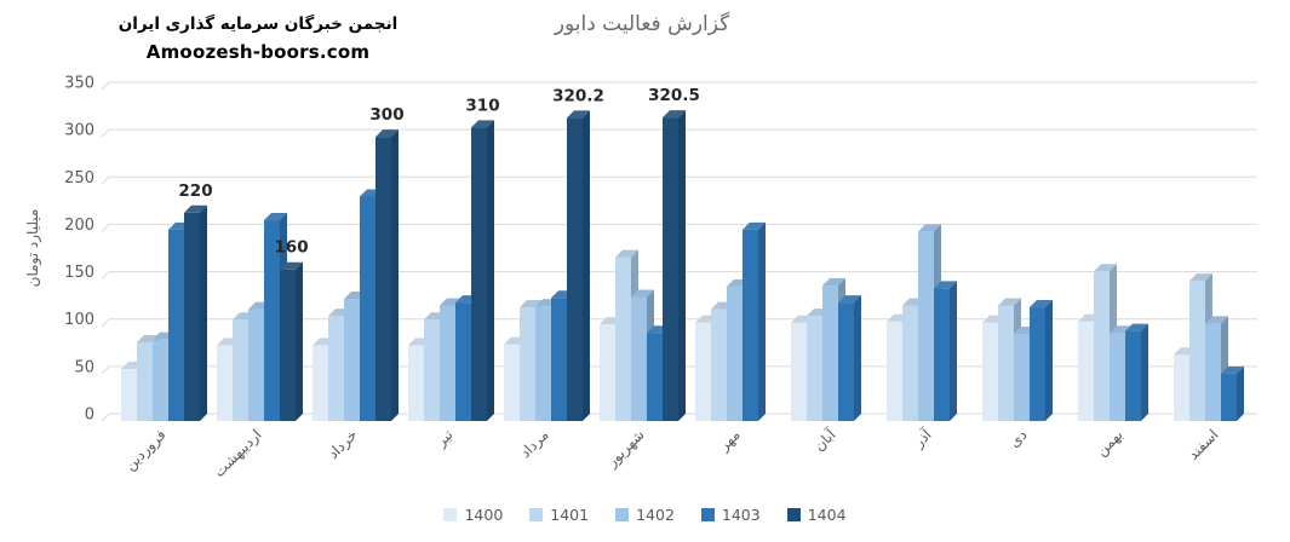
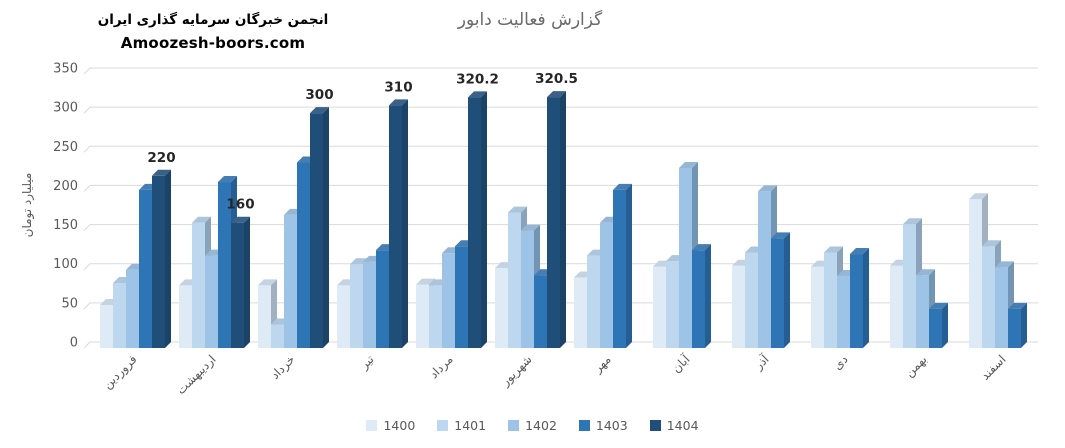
1402/فروردین: 90 -> 100
1401/اردیبهشت: 110 -> 160
1401/خرداد: 110 -> 30
1402/خرداد: 130 -> 170
1402/تیر: 120 -> 110
1401/مرداد: 120 -> 80
1402/شهریور: 130 -> 150
1400/مهر: 100 -> 90
1402/مهر: 140 -> 160
1402/آبان: 140 -> 230
1403/بهمن: 100 -> 50
1400/اسفند: 70 -> 190
1401/اسفند: 150 -> 130
